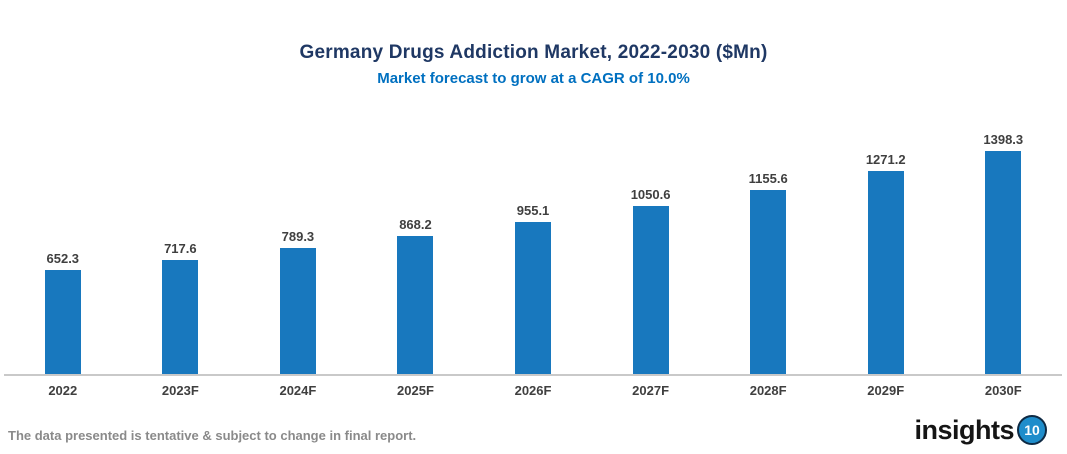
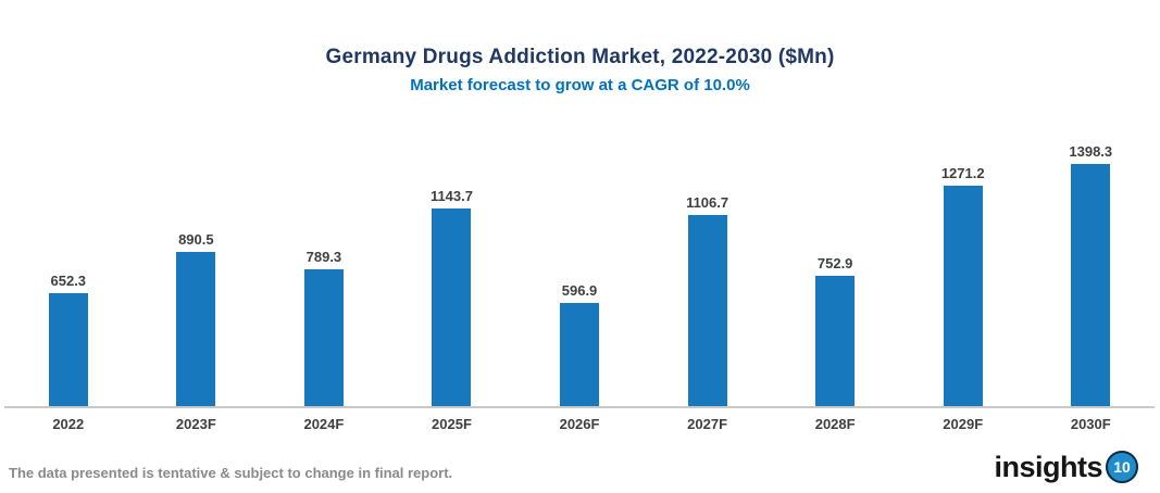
2023F: 717.6 -> 890.5
2025F: 868.2 -> 1143.7
2026F: 955.1 -> 596.9
2027F: 1050.6 -> 1106.7
2028F: 1155.6 -> 752.9
